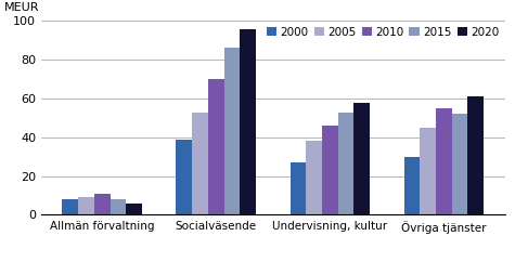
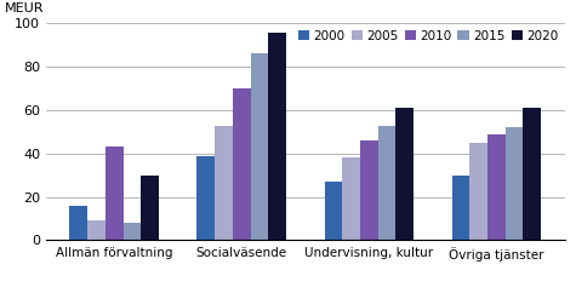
2000/Allmän förvaltning: 8 -> 16
2010/Allmän förvaltning: 11 -> 43
2020/Allmän förvaltning: 6 -> 30
2020/Undervisning, kultur: 58 -> 61
2010/Övriga tjänster: 55 -> 49
